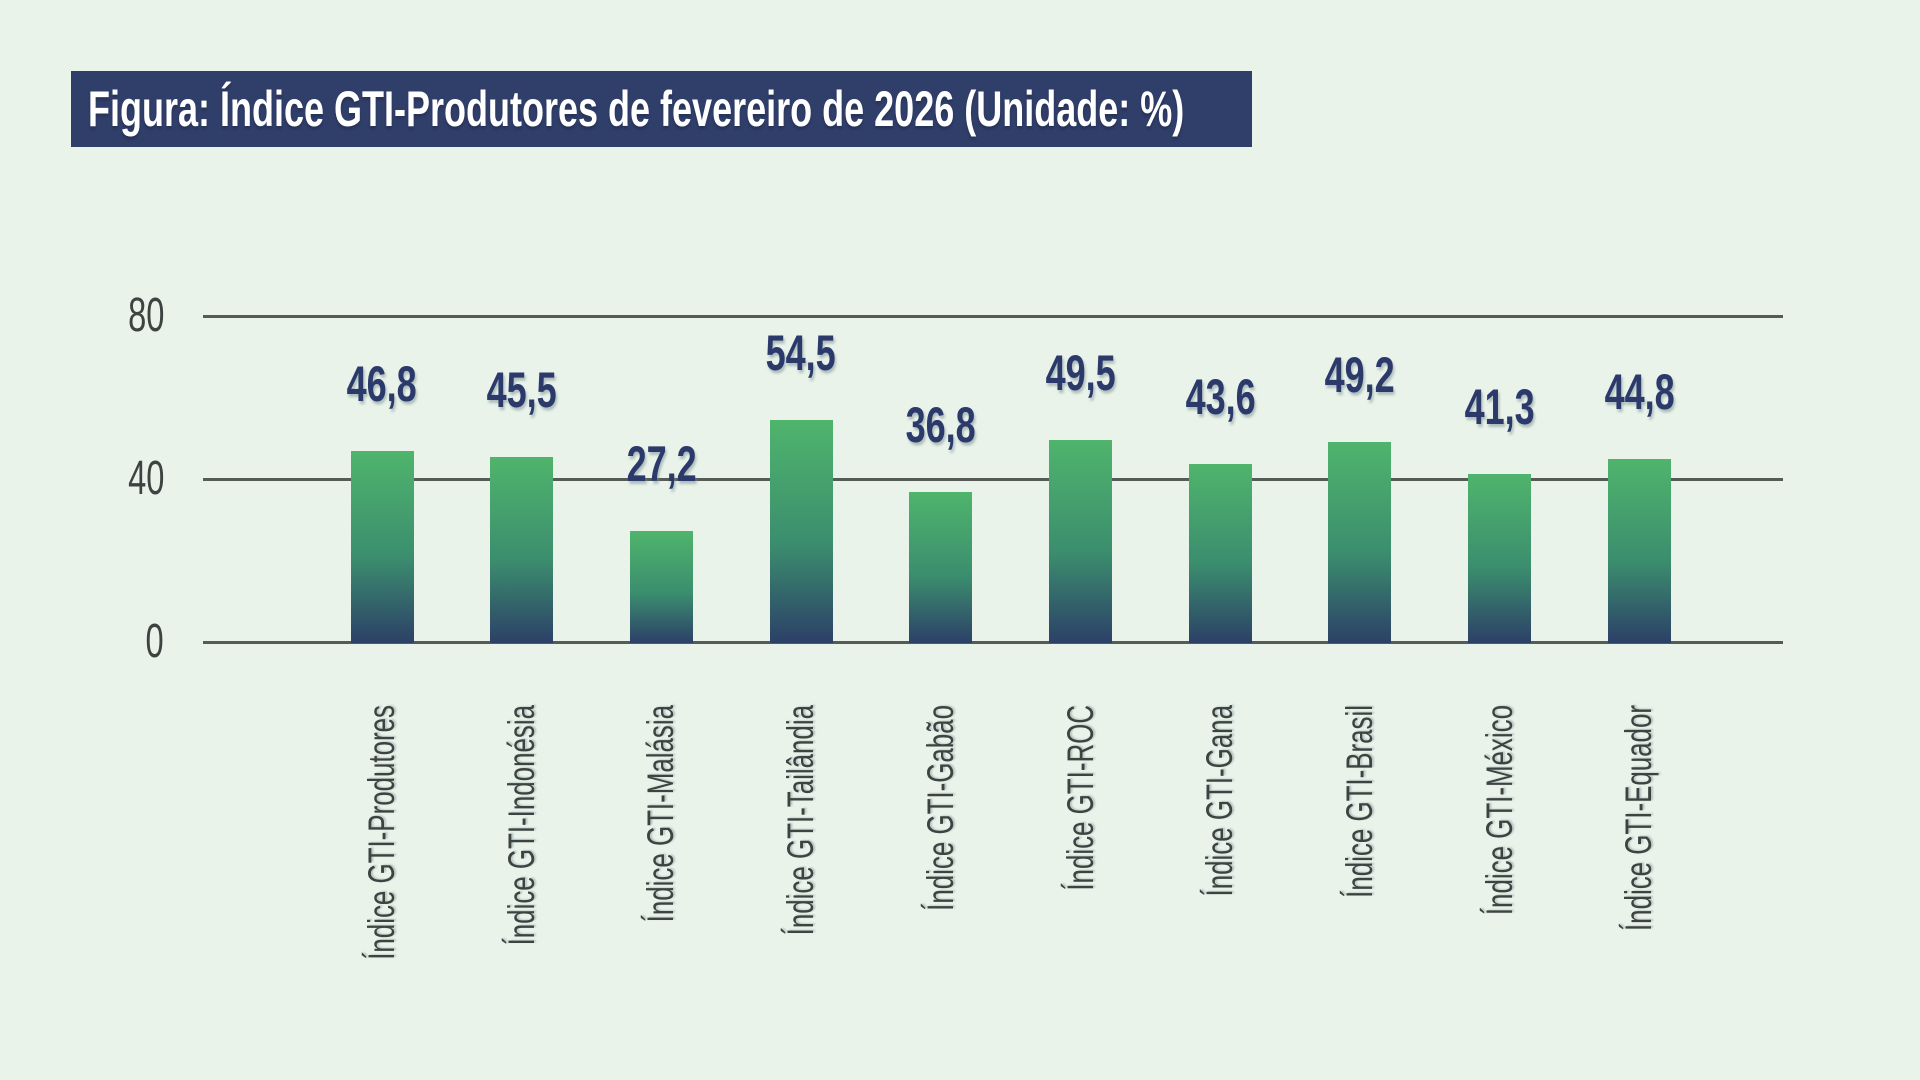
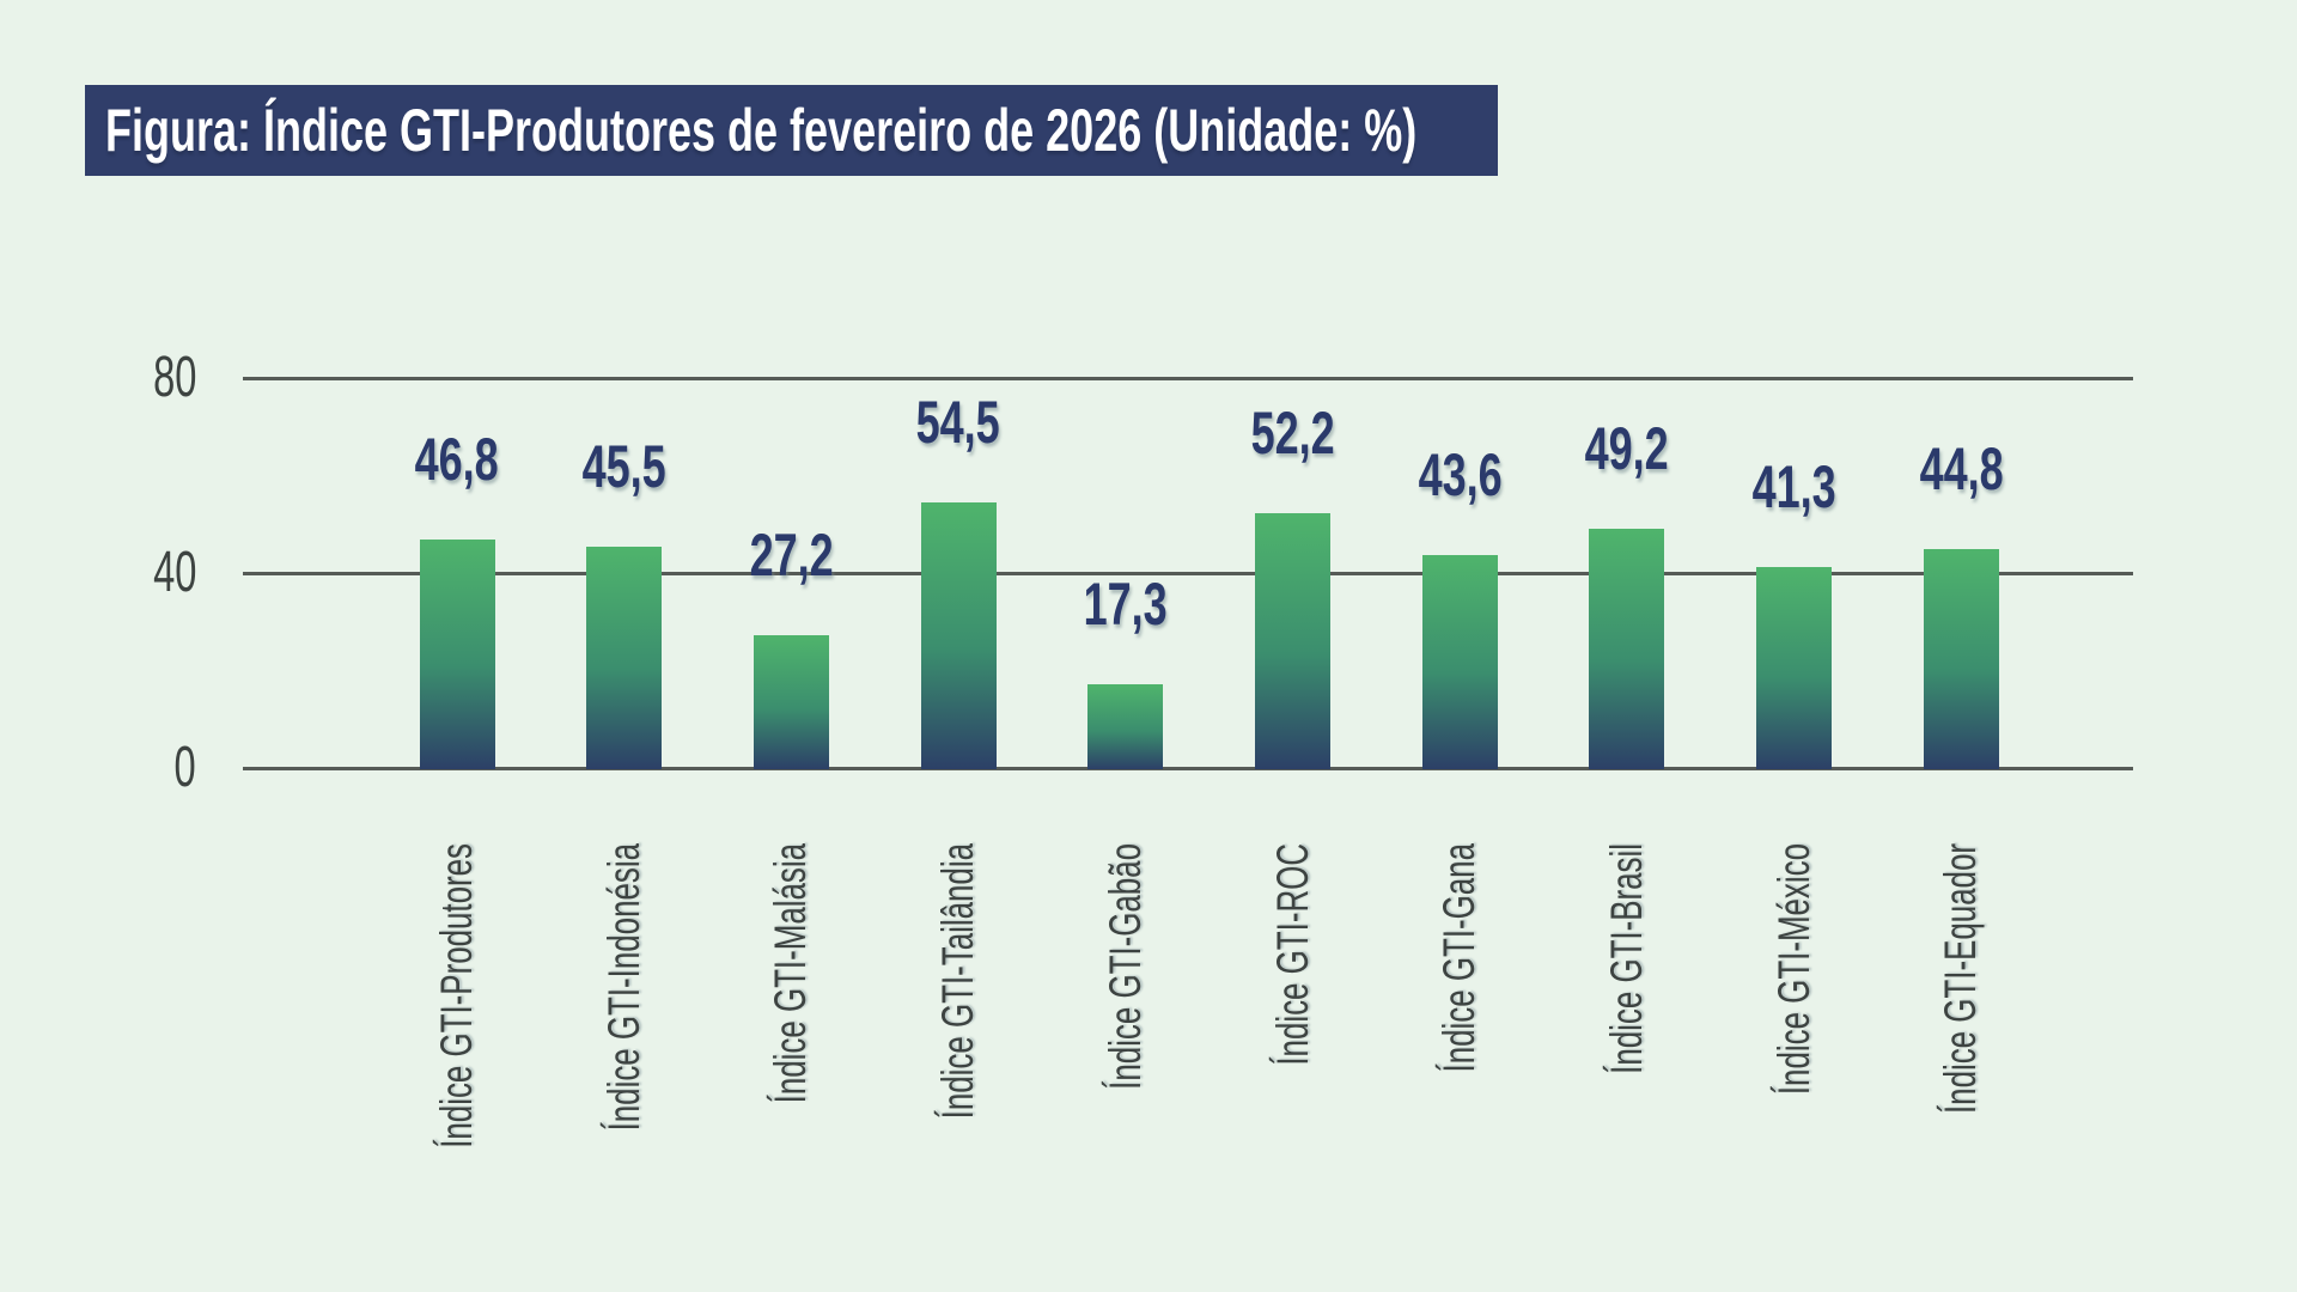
Índice GTI-Gabão: 36,8 -> 17,3
Índice GTI-ROC: 49,5 -> 52,2
